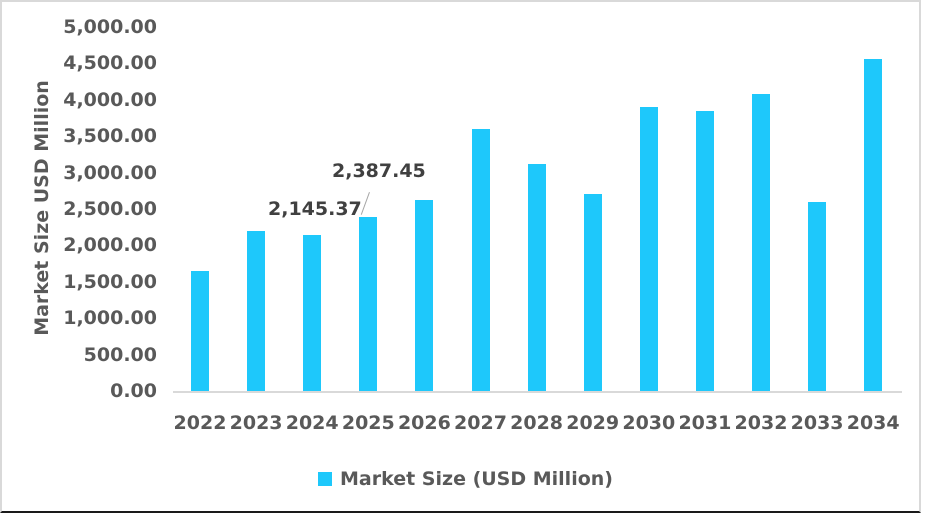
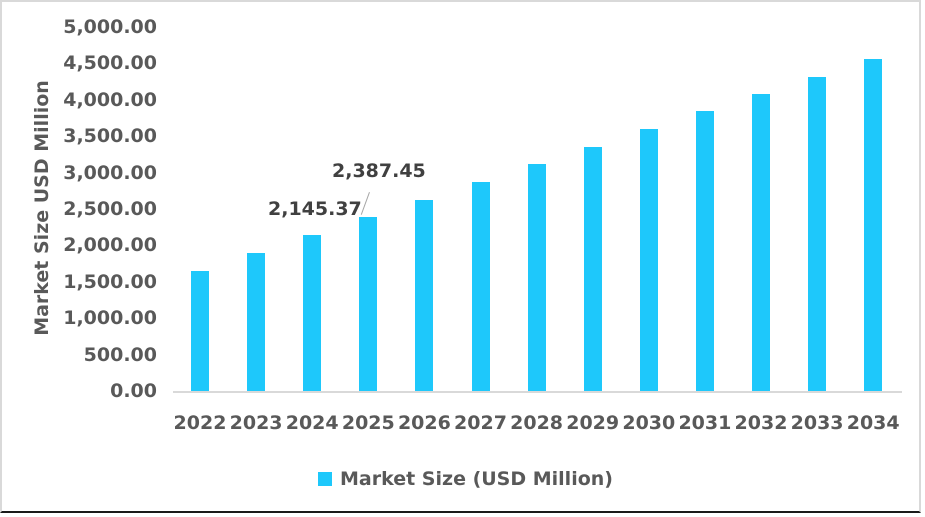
2023: 2200 -> 1900
2027: 3600 -> 2900
2029: 2700 -> 3400
2030: 3900 -> 3600
2033: 2600 -> 4300
